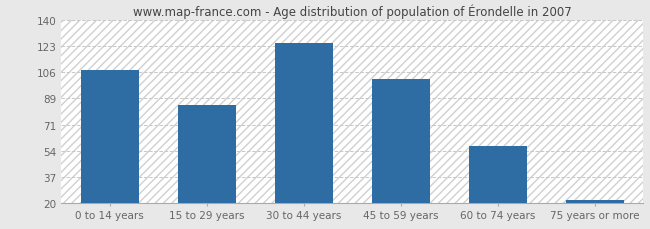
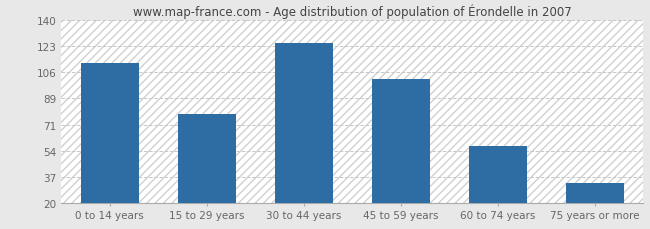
0 to 14 years: 107 -> 112
15 to 29 years: 84 -> 78
75 years or more: 22 -> 33
